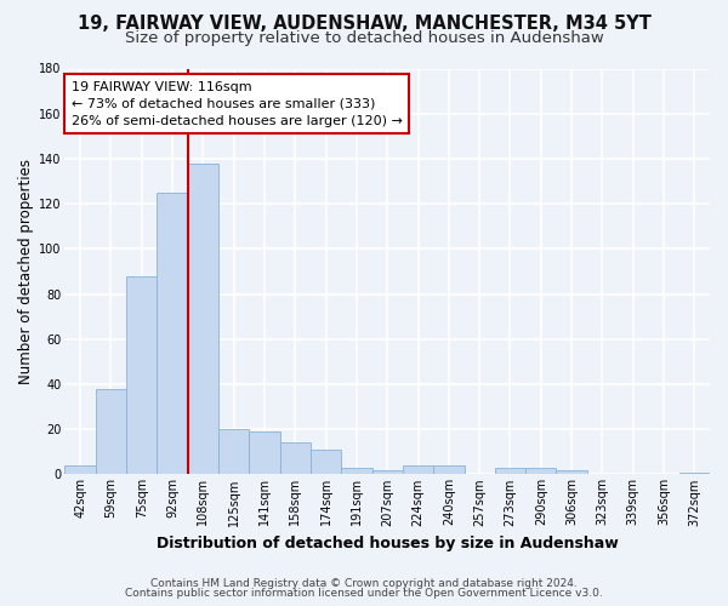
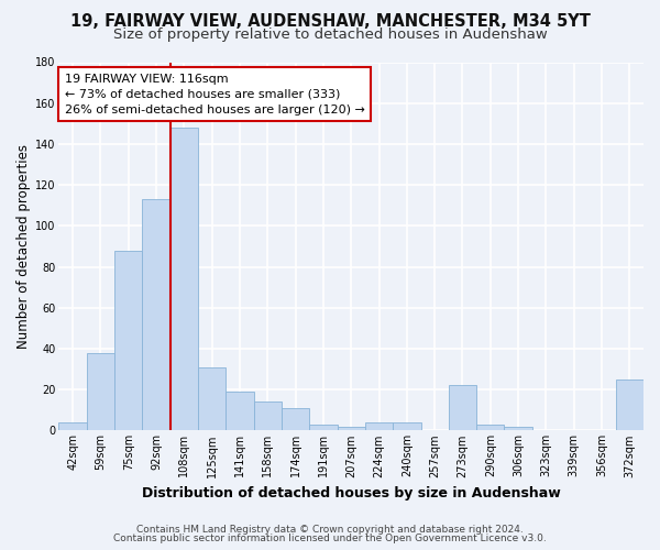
92sqm: 125 -> 113
108sqm: 138 -> 148
125sqm: 20 -> 31
273sqm: 3 -> 22
372sqm: 1 -> 25
